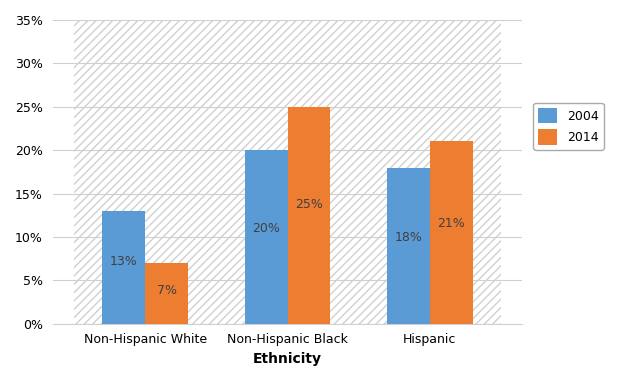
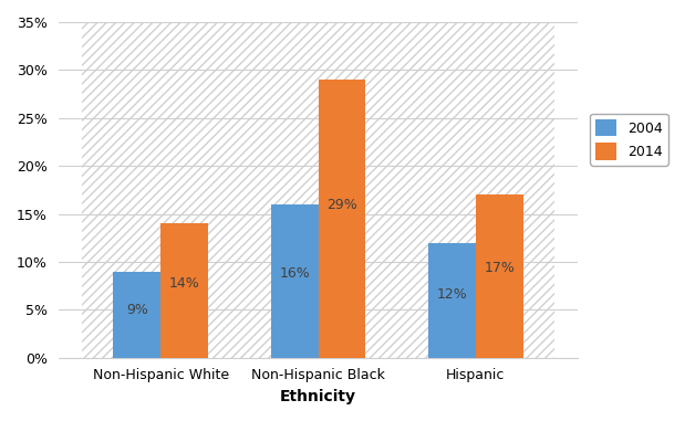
2004/Non-Hispanic White: 13% -> 9%
2014/Non-Hispanic White: 7% -> 14%
2004/Non-Hispanic Black: 20% -> 16%
2014/Non-Hispanic Black: 25% -> 29%
2004/Hispanic: 18% -> 12%
2014/Hispanic: 21% -> 17%
